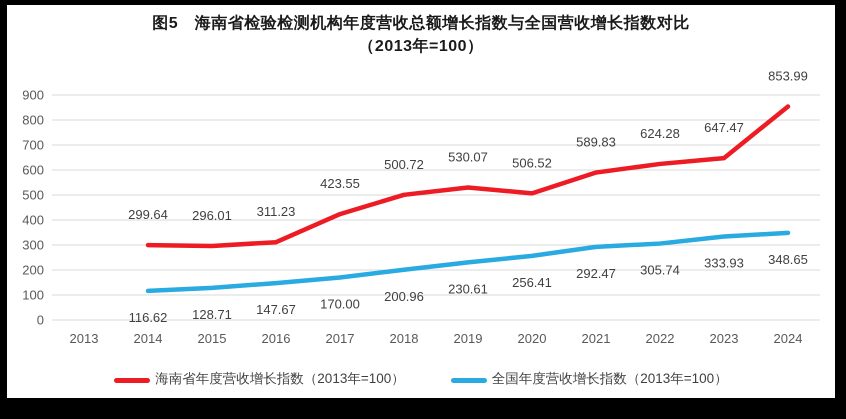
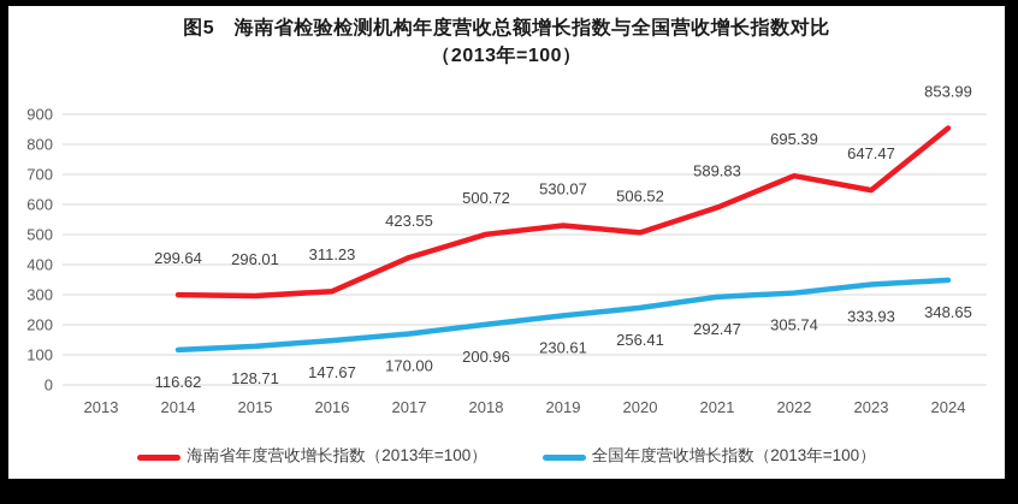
海南省年度营收增长指数（2013年=100）/2022: 624.28 -> 695.39
